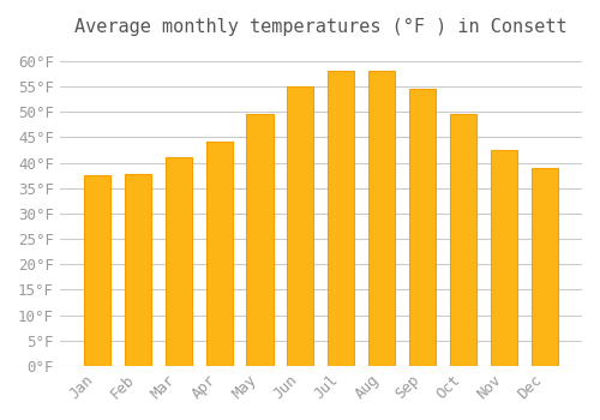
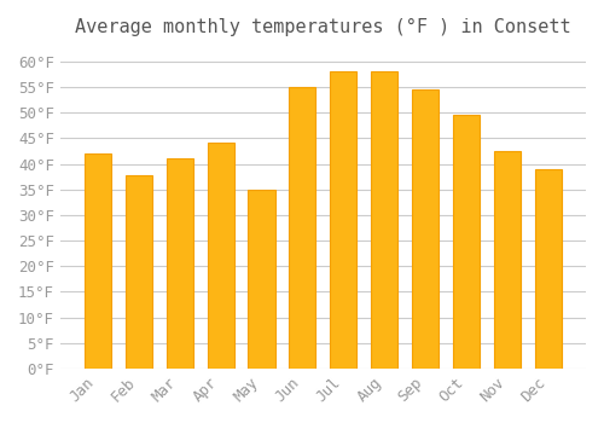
Jan: 37.5°F -> 42.0°F
May: 49.5°F -> 35.0°F
